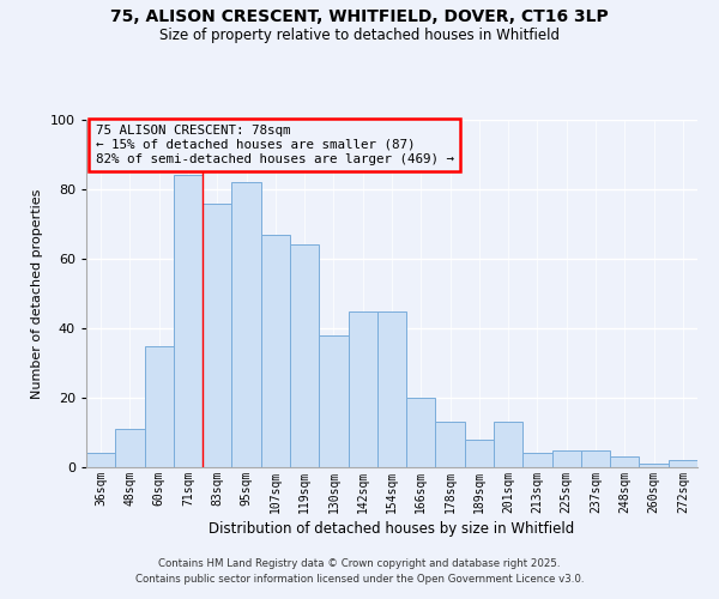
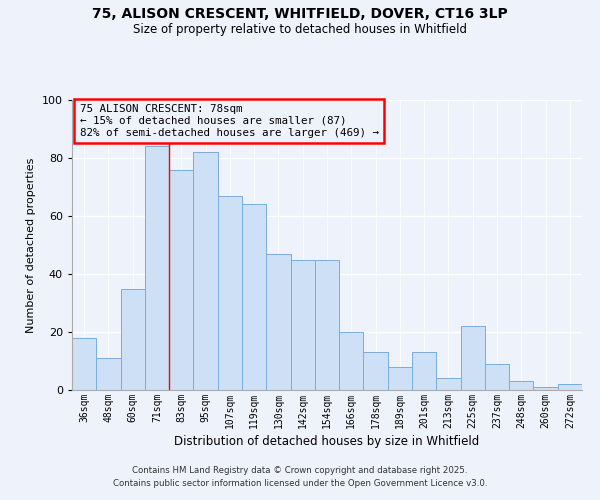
36sqm: 4 -> 18
130sqm: 38 -> 47
225sqm: 5 -> 22
237sqm: 5 -> 9
